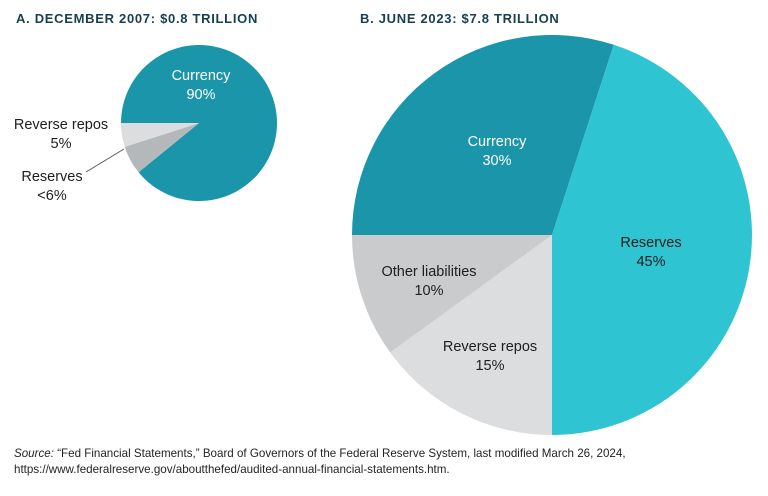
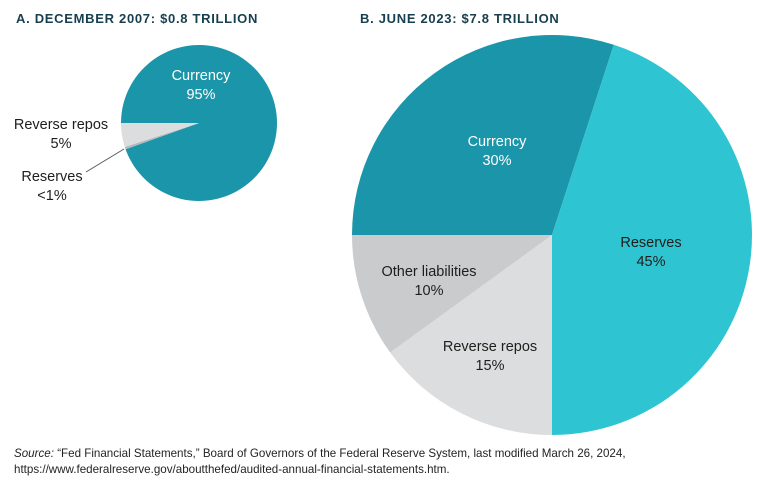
A. DECEMBER 2007: $0.8 TRILLION/Currency: 90% -> 95%
A. DECEMBER 2007: $0.8 TRILLION/Reserves: 6 -> 1
